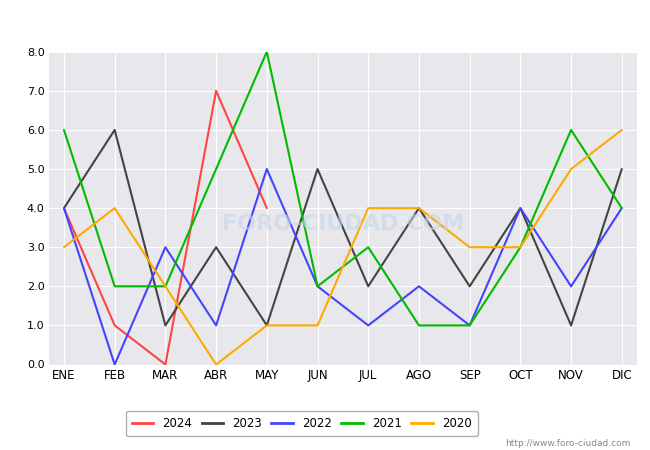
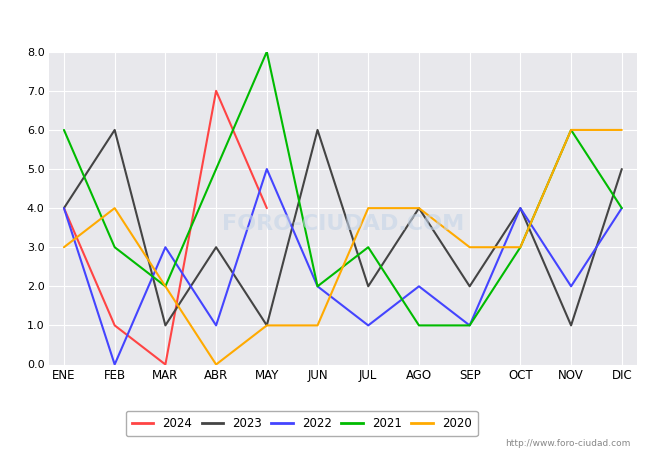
2021/FEB: 2 -> 3
2023/JUN: 5 -> 6
2020/NOV: 5 -> 6
